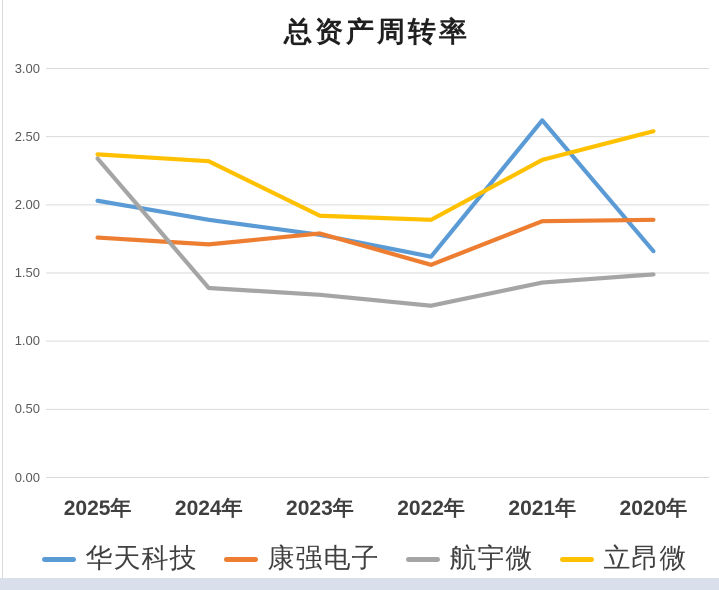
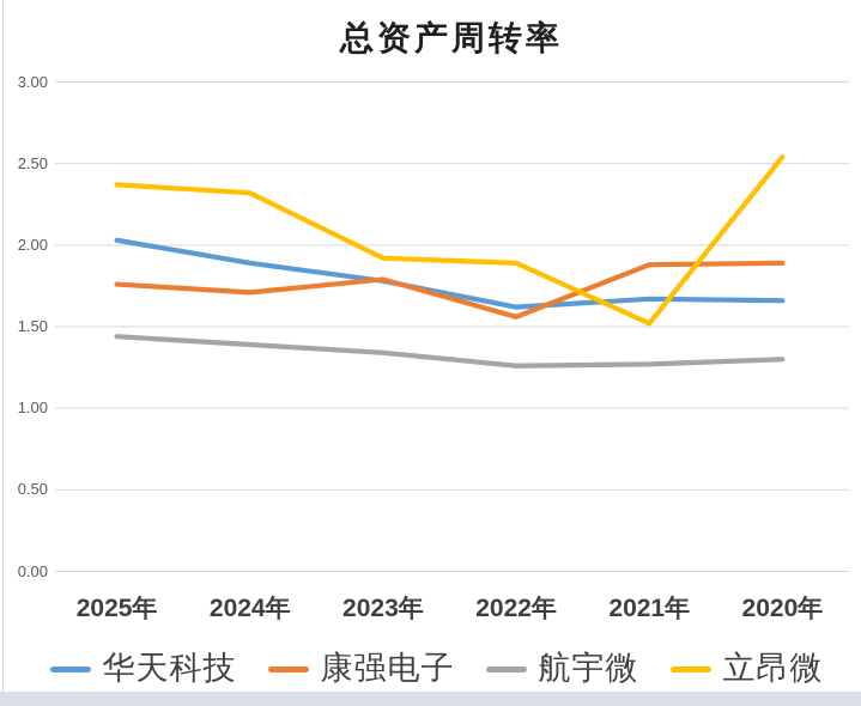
航宇微/2025年: 2.34 -> 1.44
华天科技/2021年: 2.62 -> 1.67
航宇微/2021年: 1.43 -> 1.27
立昂微/2021年: 2.33 -> 1.52
航宇微/2020年: 1.49 -> 1.30
